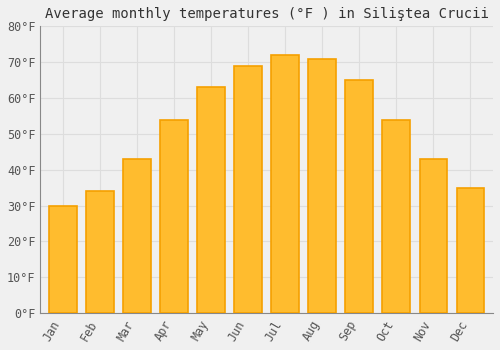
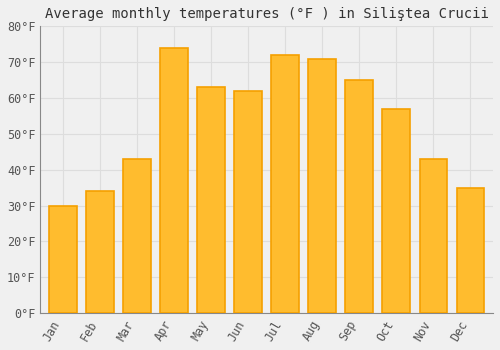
Apr: 54°F -> 74°F
Jun: 69°F -> 62°F
Oct: 54°F -> 57°F
